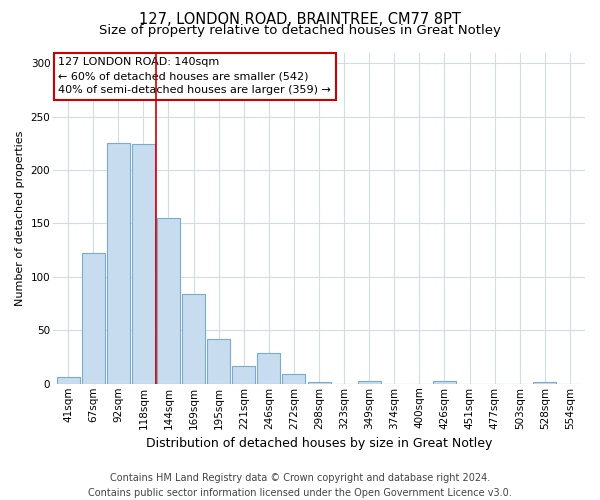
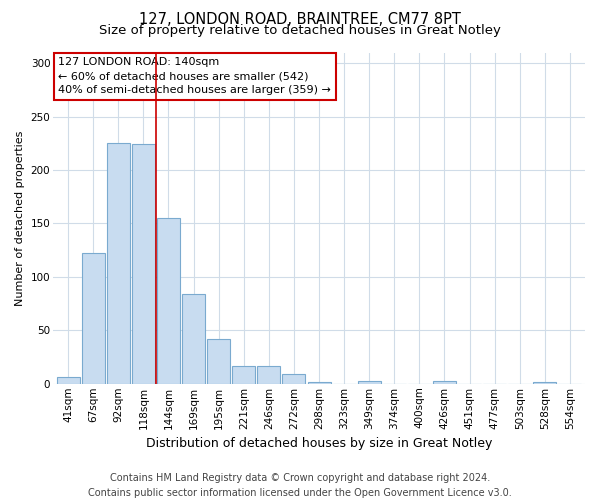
246sqm: 29 -> 17
